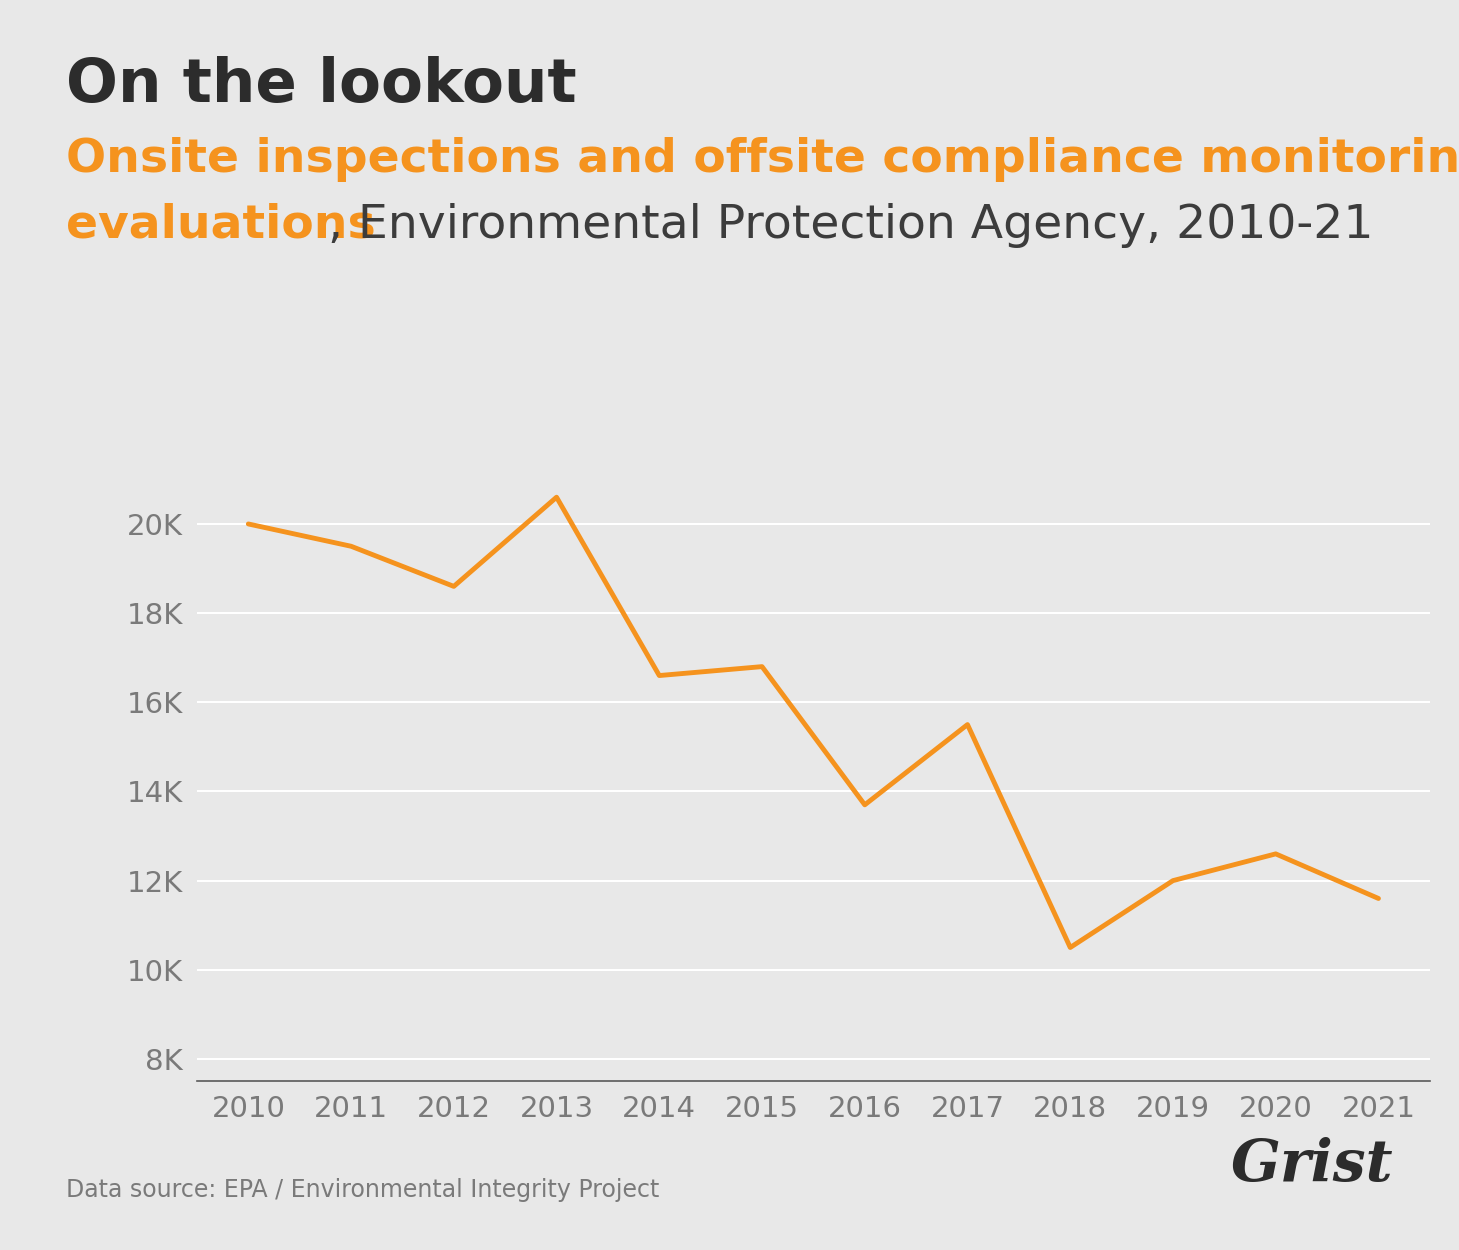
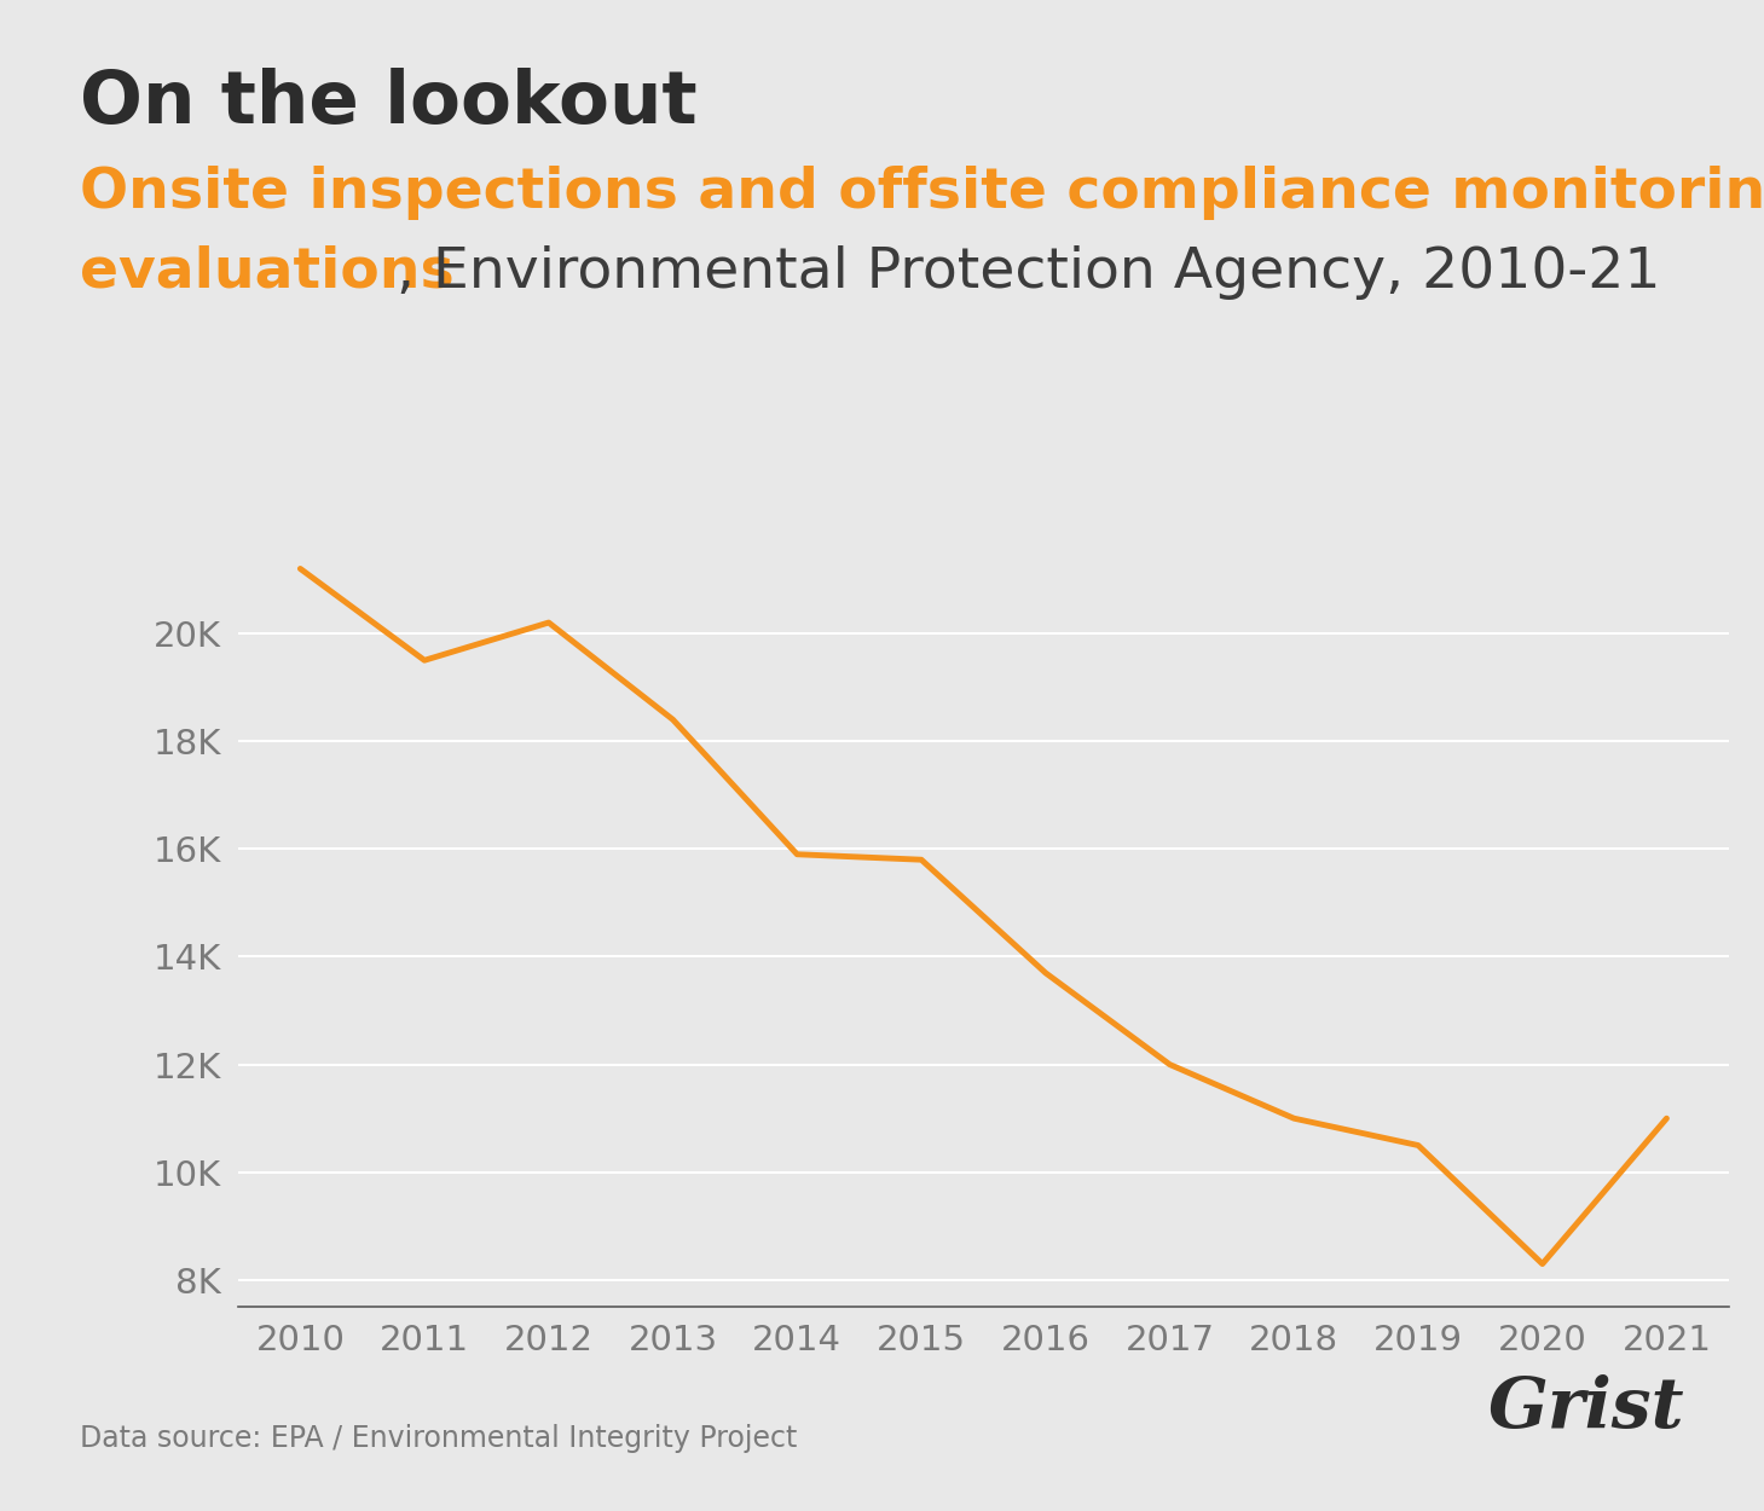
2010: 20.0K -> 21.2K
2012: 18.6K -> 20.2K
2013: 20.6K -> 18.4K
2014: 16.6K -> 15.9K
2015: 16.8K -> 15.8K
2017: 15.5K -> 12.0K
2018: 10.5K -> 11.0K
2019: 12.0K -> 10.5K
2020: 12.6K -> 8.3K
2021: 11.6K -> 11.0K
